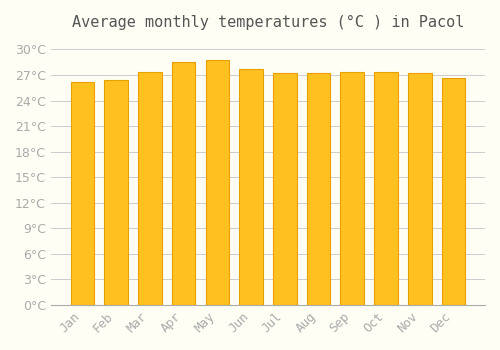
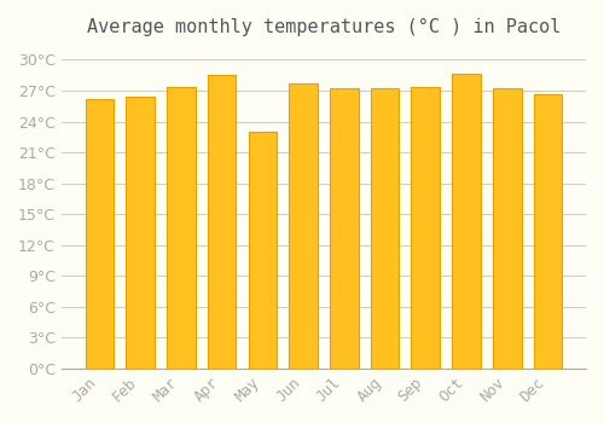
May: 28.8°C -> 23.0°C
Oct: 27.4°C -> 28.6°C
